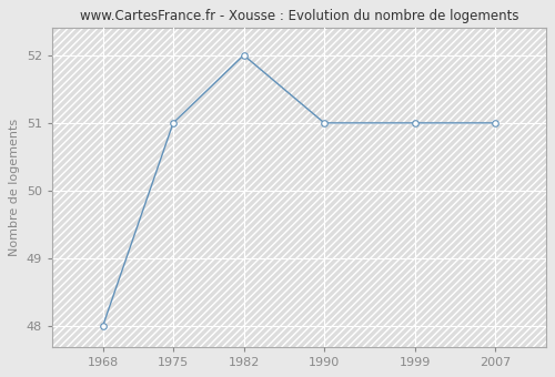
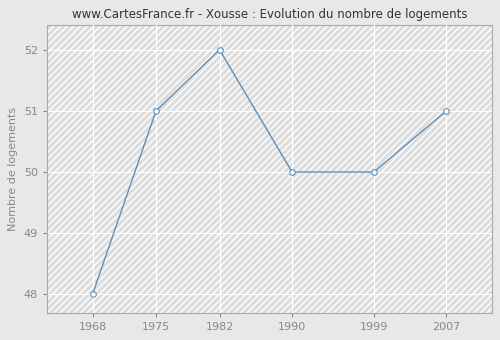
1990: 51 -> 50
1999: 51 -> 50
